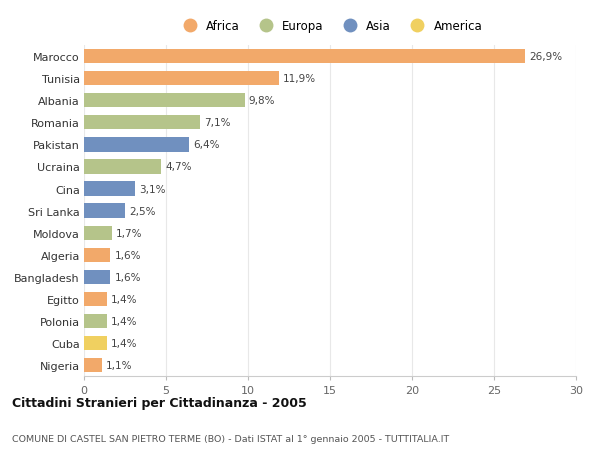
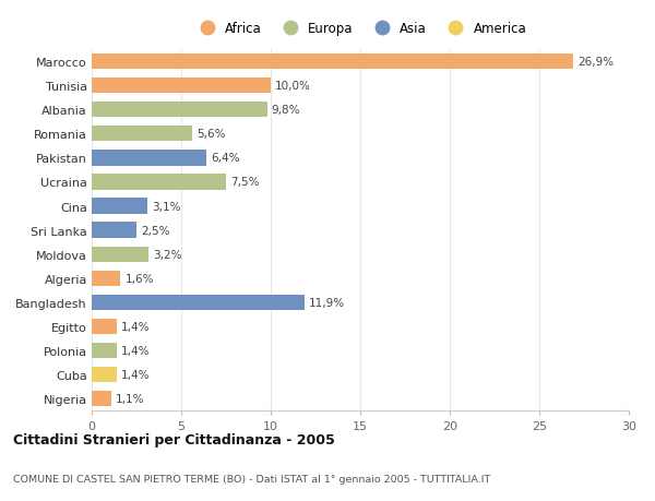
Tunisia: 11,9% -> 10,0%
Romania: 7,1% -> 5,6%
Ucraina: 4,7% -> 7,5%
Moldova: 1,7% -> 3,2%
Bangladesh: 1,6% -> 11,9%
